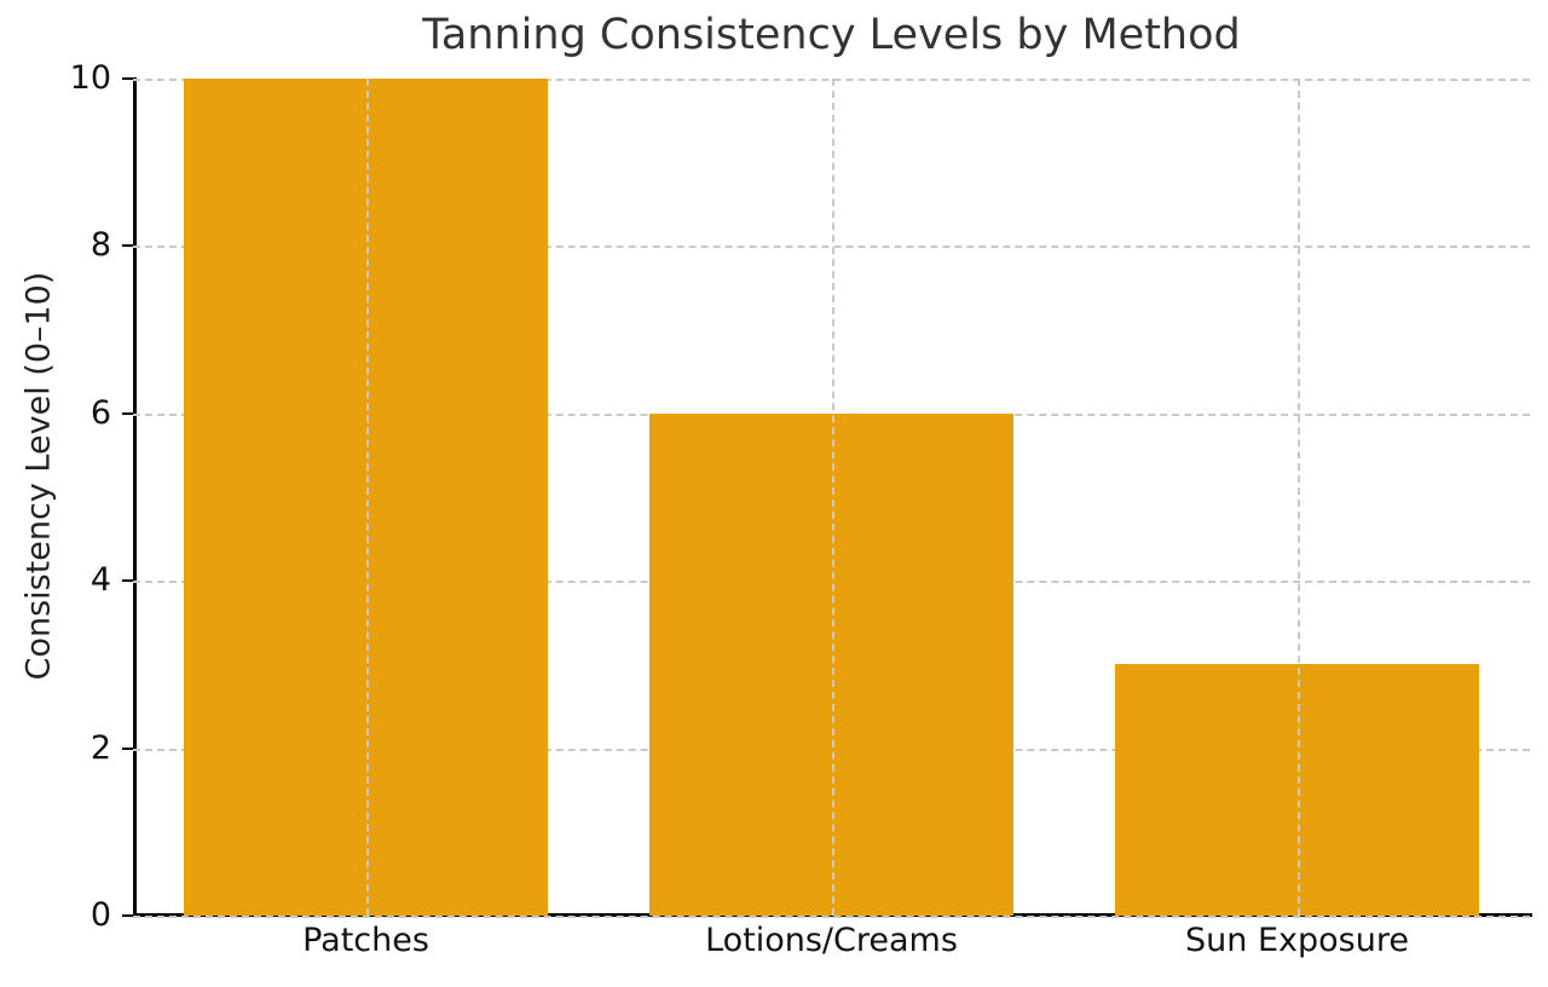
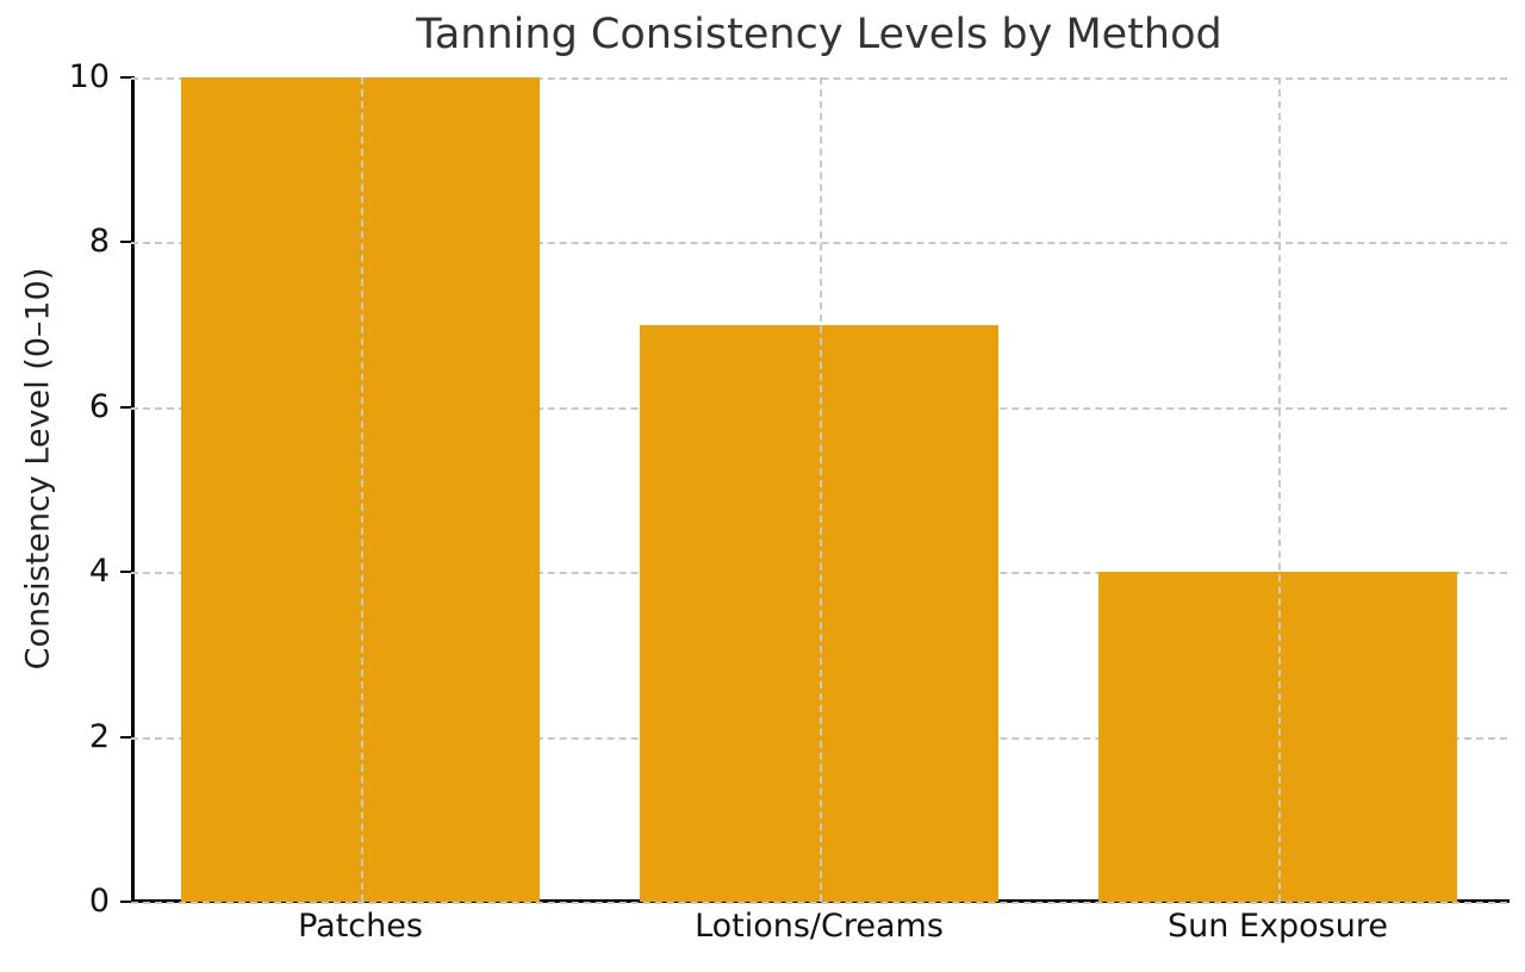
Lotions/Creams: 6 -> 7
Sun Exposure: 3 -> 4
